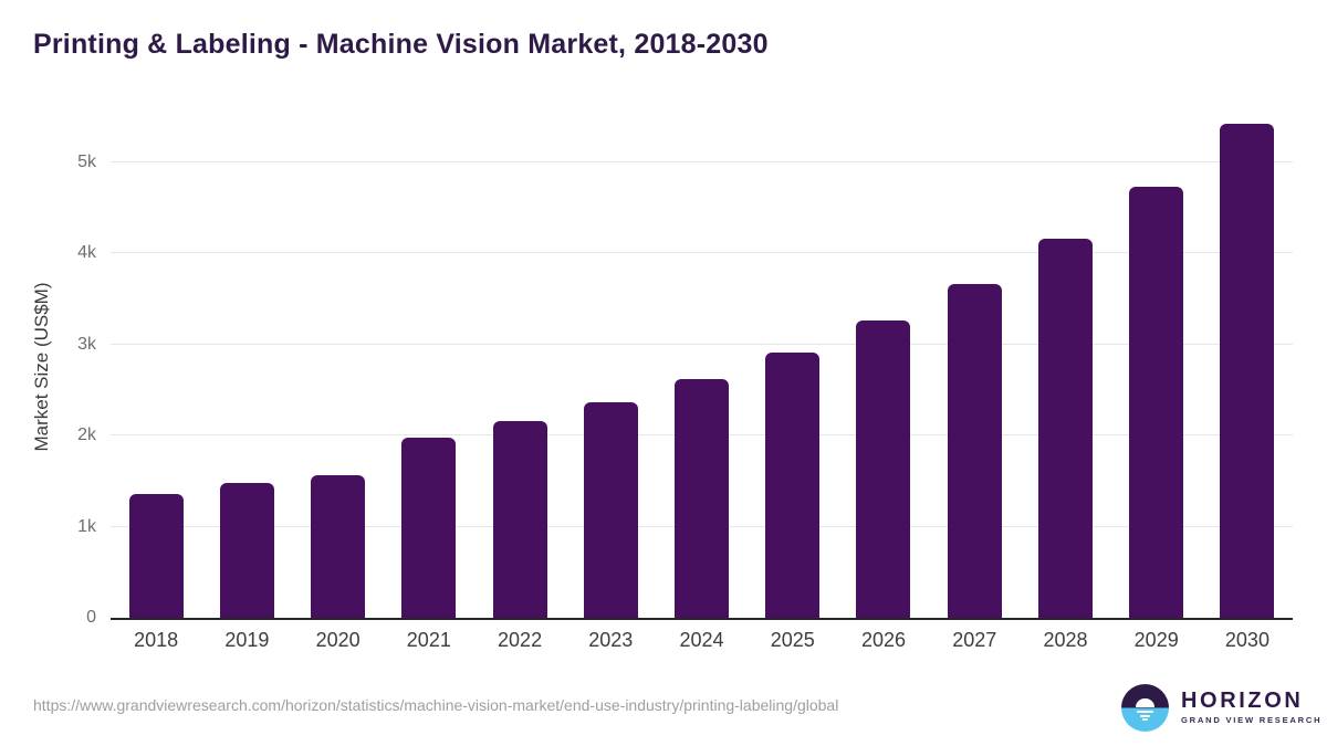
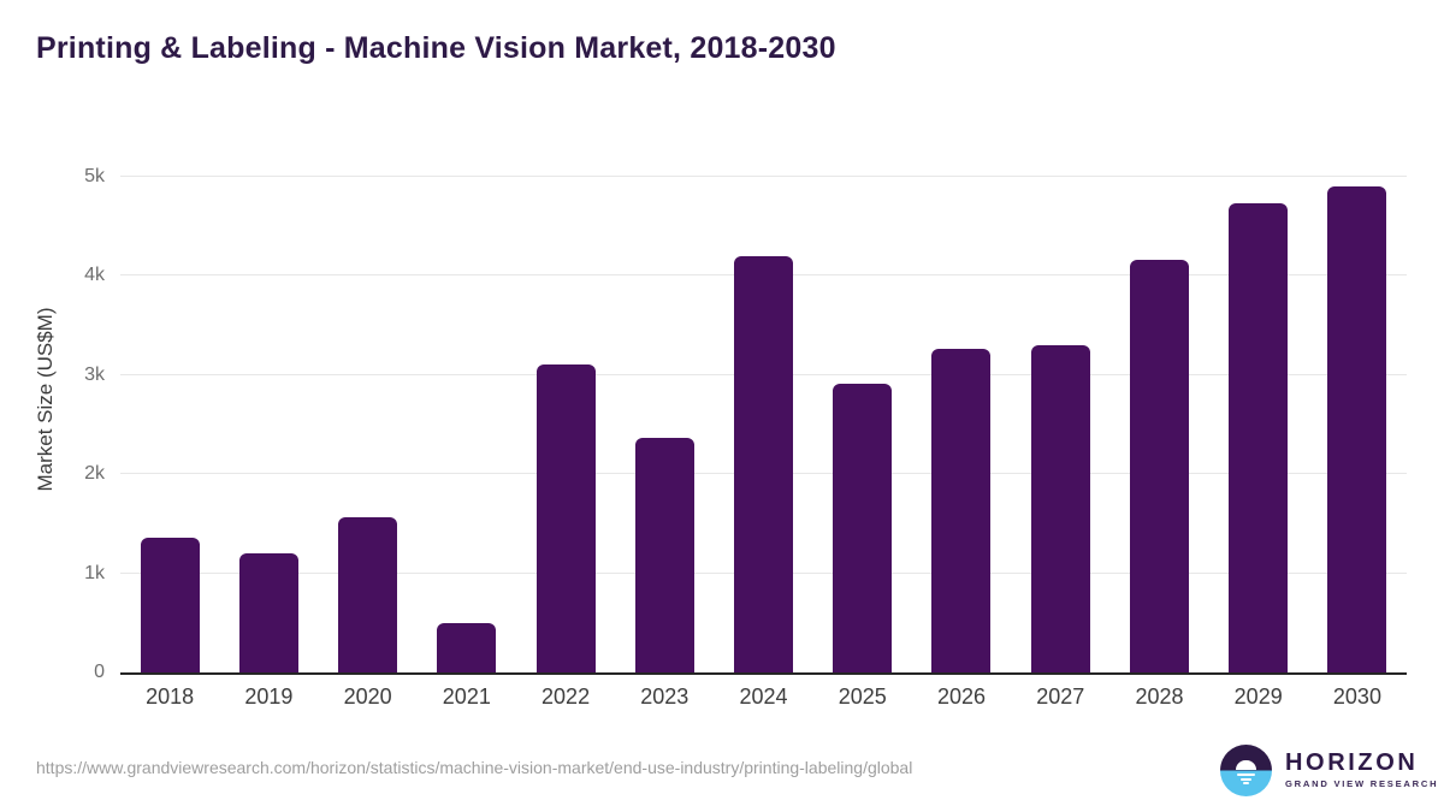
2019: 1.5k -> 1.2k
2021: 2.0k -> 0.5k
2022: 2.2k -> 3.1k
2024: 2.6k -> 4.2k
2027: 3.7k -> 3.3k
2030: 5.4k -> 4.9k
